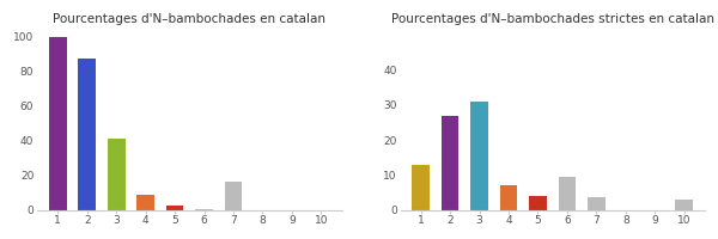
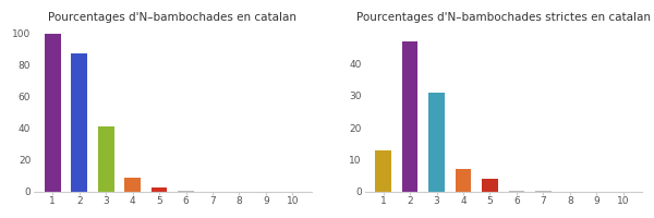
Pourcentages d'N–bambochades en catalan/7: 16 -> 0
Pourcentages d'N–bambochades strictes en catalan/2: 27.0 -> 47.0
Pourcentages d'N–bambochades strictes en catalan/6: 9.5 -> 0.2
Pourcentages d'N–bambochades strictes en catalan/7: 3.5 -> 0.1
Pourcentages d'N–bambochades strictes en catalan/10: 3.0 -> 0.0
